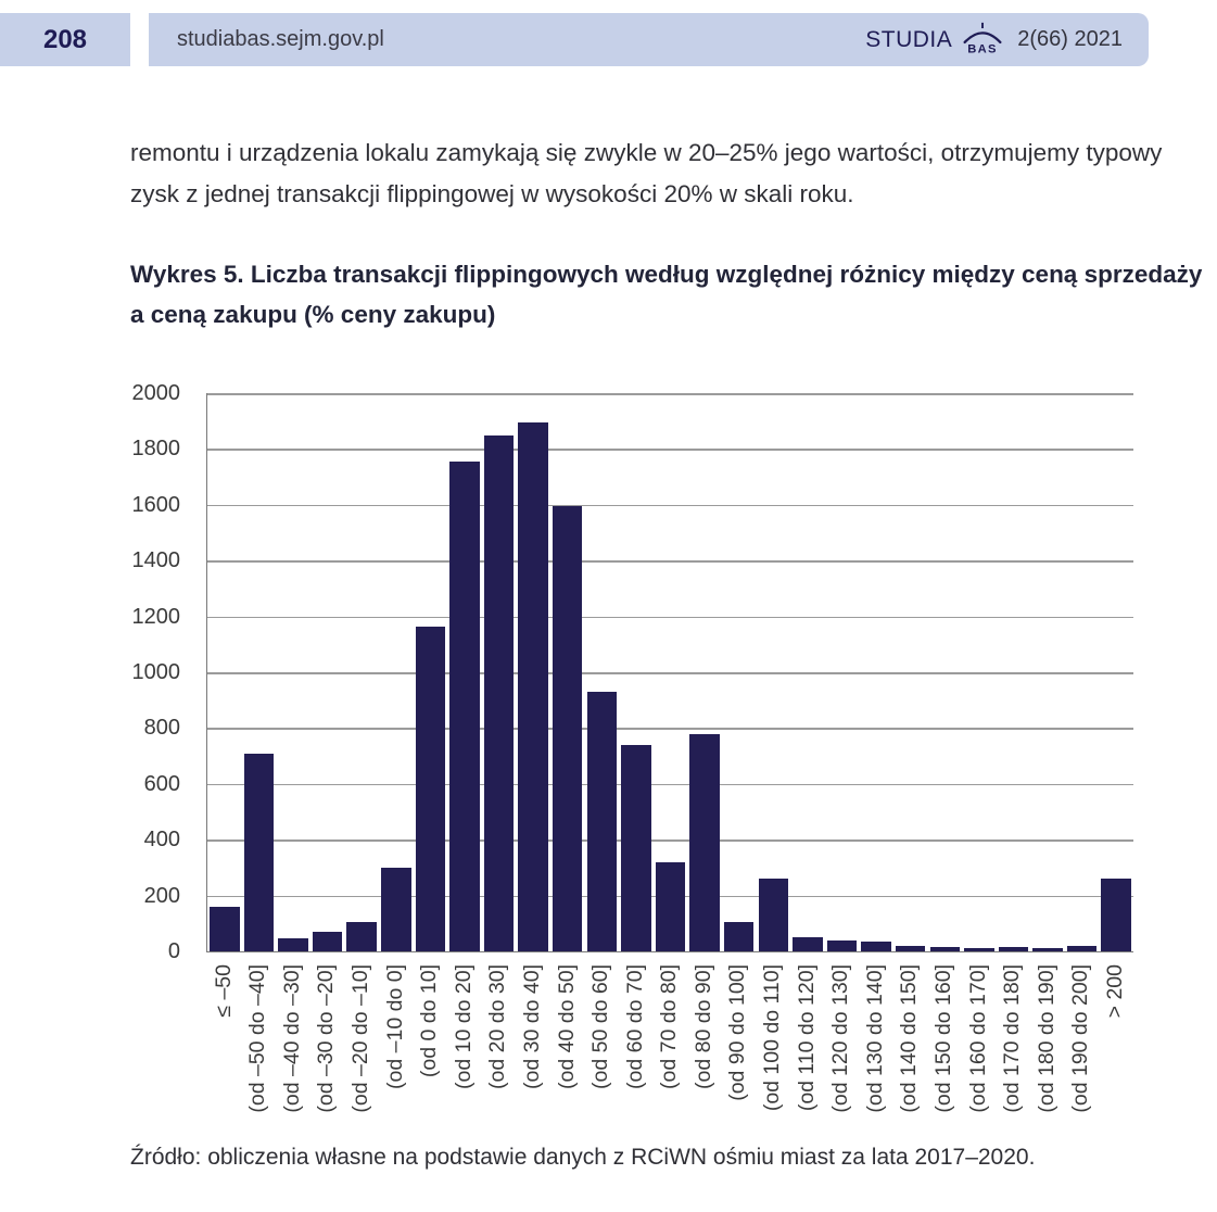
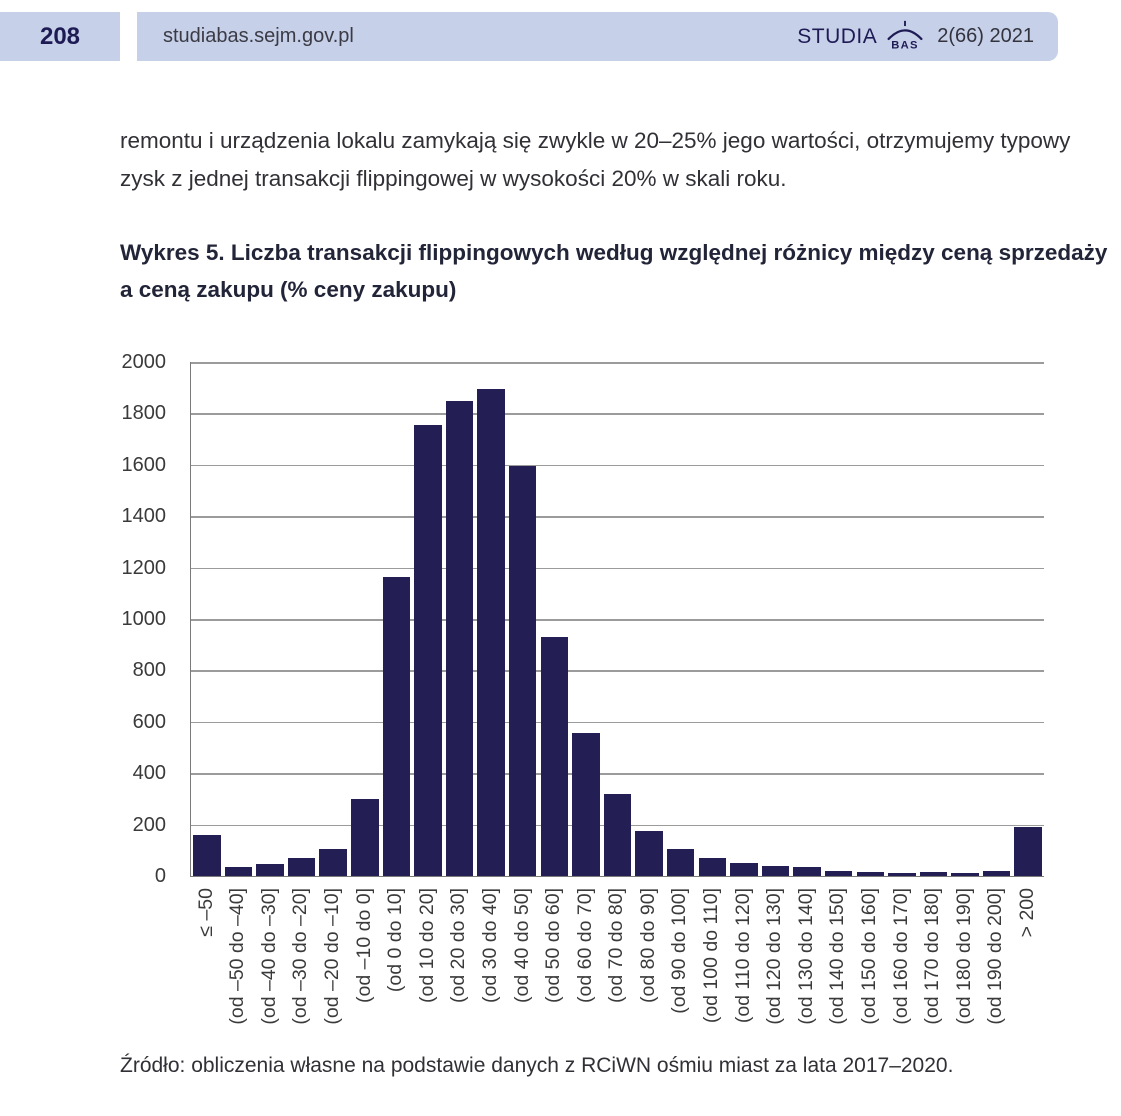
(od –50 do –40]: 710 -> 40
(od 60 do 70]: 740 -> 560
(od 80 do 90]: 780 -> 180
(od 100 do 110]: 260 -> 70
> 200: 260 -> 190
